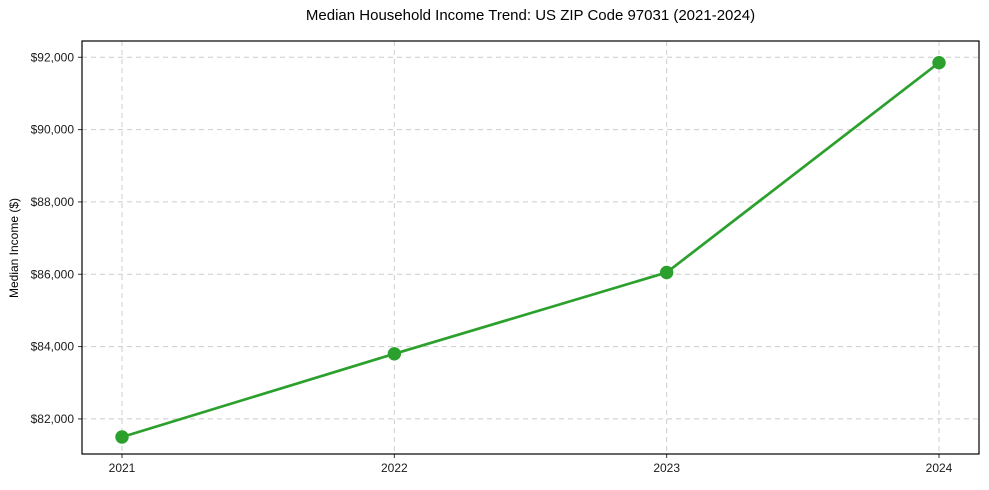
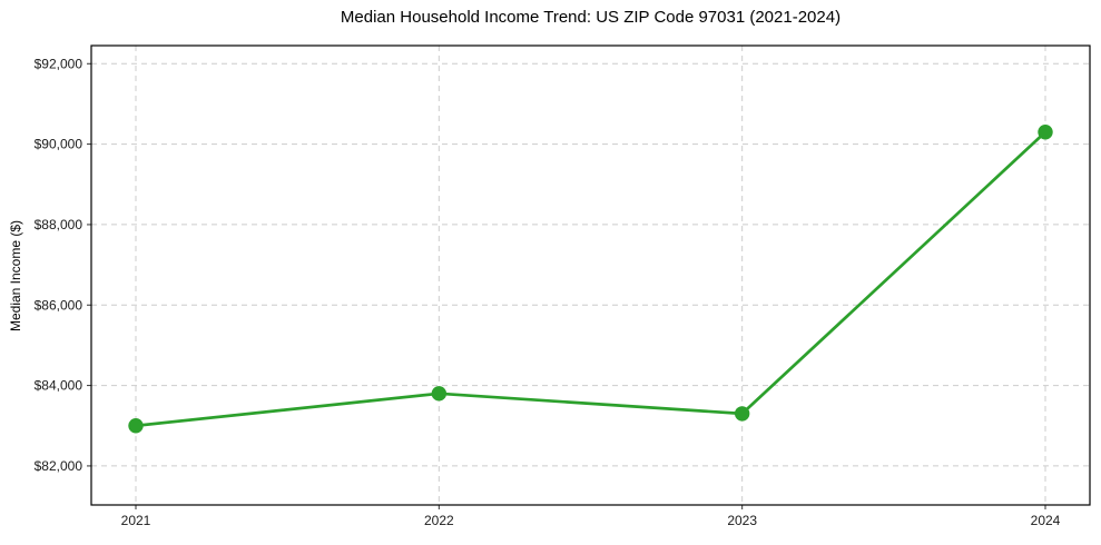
2021: $81500 -> $83000
2023: $86000 -> $83300
2024: $91800 -> $90300
